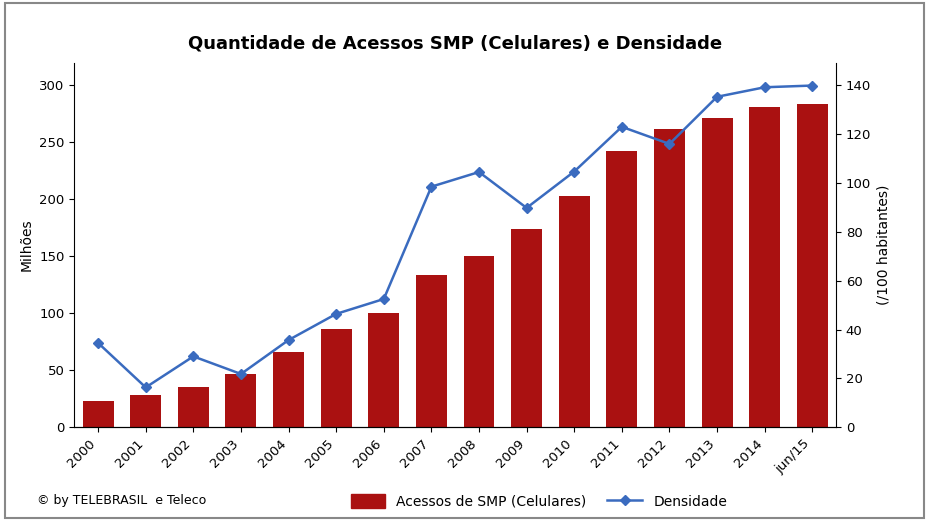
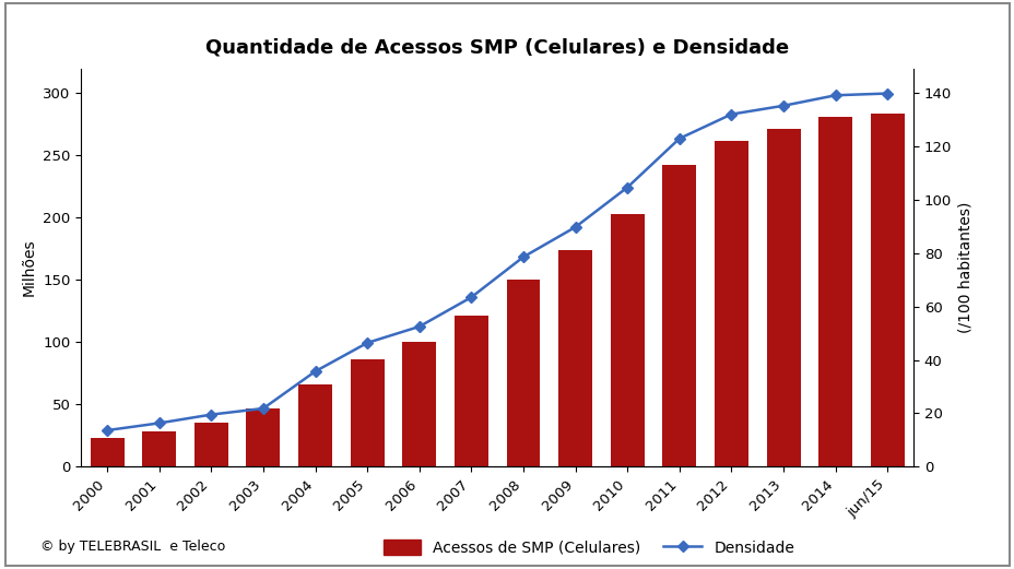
Densidade/2000: 34.5 -> 13.6
Densidade/2002: 29.0 -> 19.5
Acessos de SMP (Celulares)/2007: 134 -> 121
Densidade/2007: 98.5 -> 63.5
Densidade/2008: 104.5 -> 78.6
Densidade/2012: 116.0 -> 132.1
